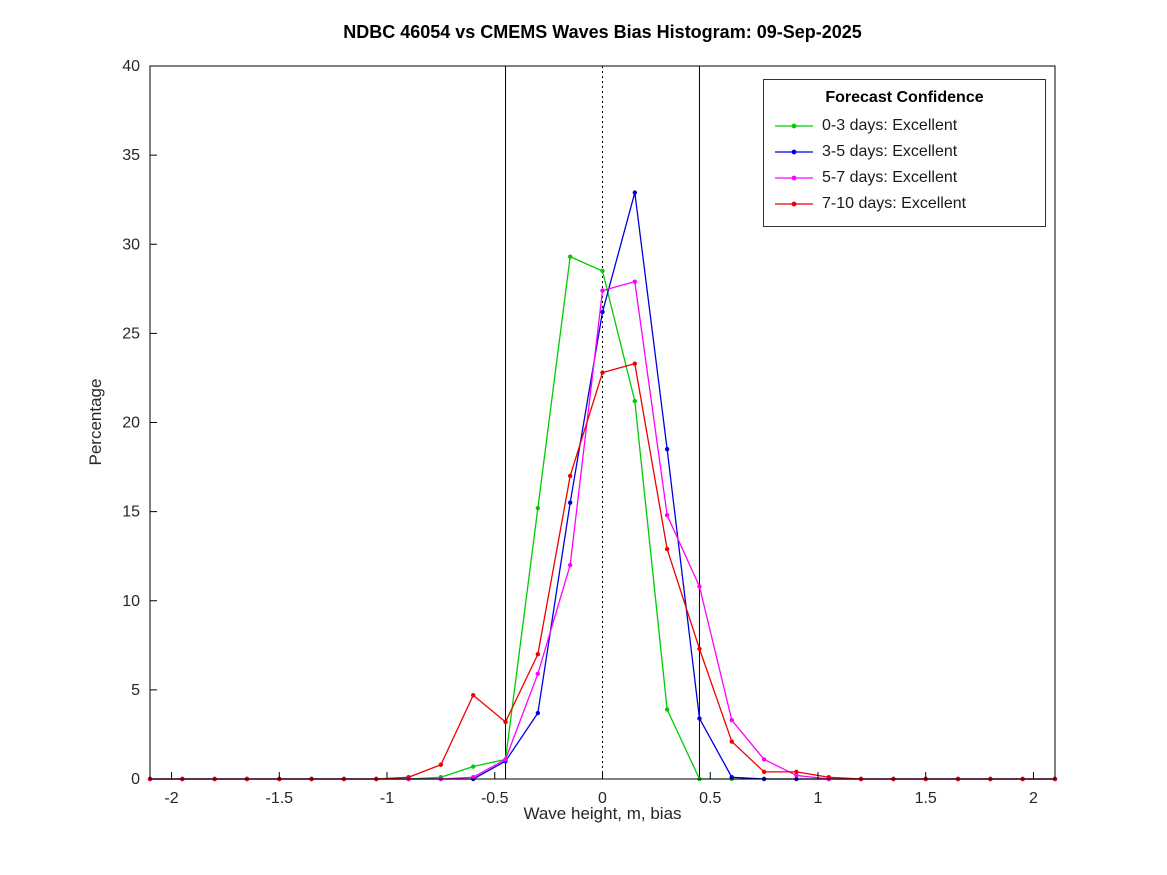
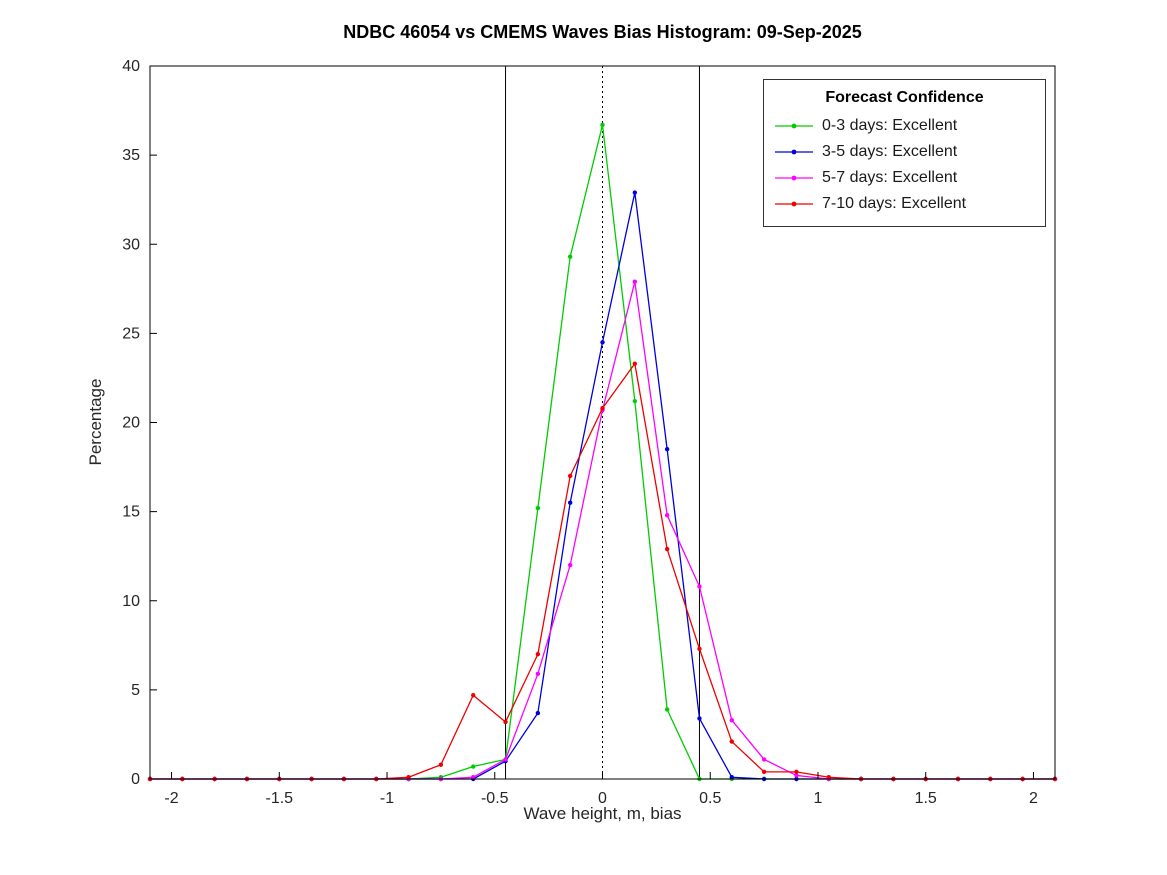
0-3 days: Excellent/0: 28,5 -> 36,7
3-5 days: Excellent/0: 26,2 -> 24,5
5-7 days: Excellent/0: 27,4 -> 20,7
7-10 days: Excellent/0: 22,8 -> 20,8
